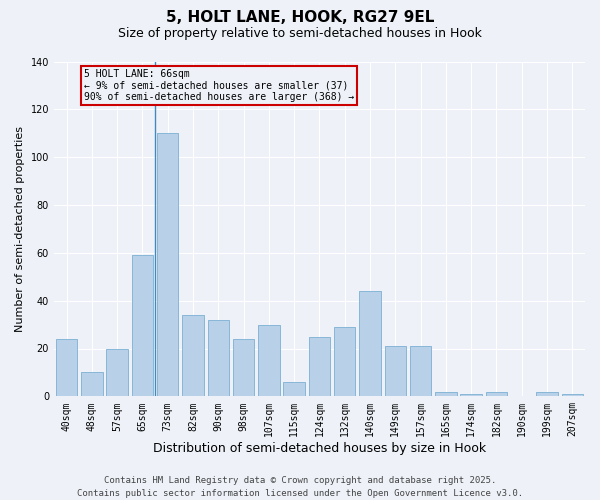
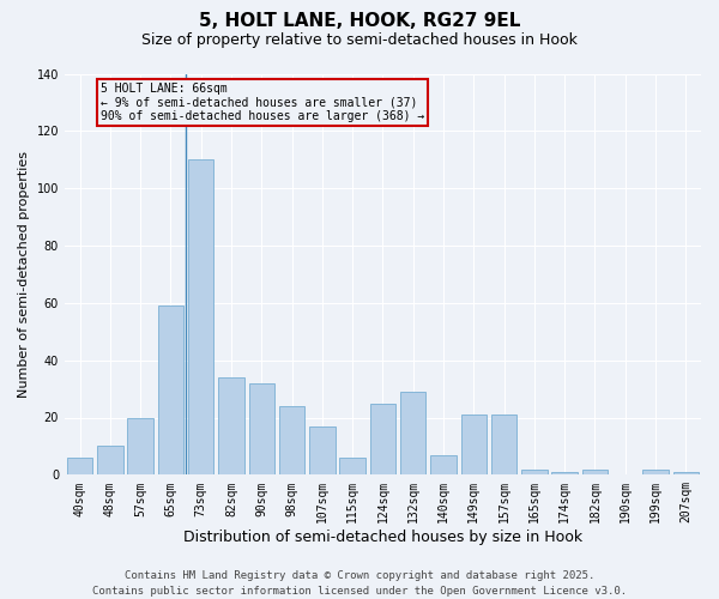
40sqm: 24 -> 6
107sqm: 30 -> 17
140sqm: 44 -> 7
